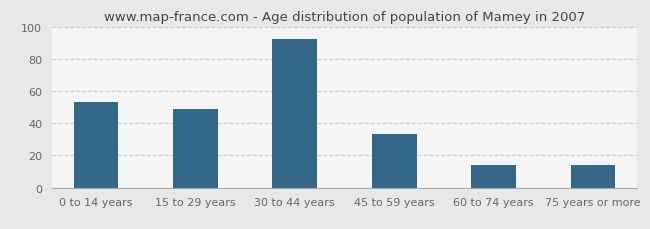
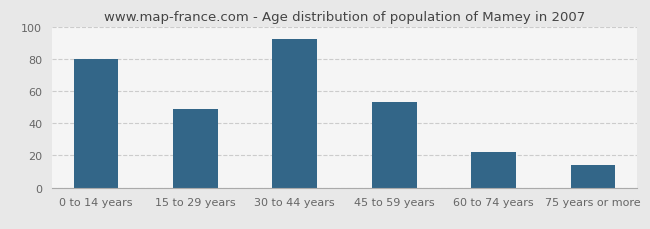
0 to 14 years: 53 -> 80
45 to 59 years: 33 -> 53
60 to 74 years: 14 -> 22
